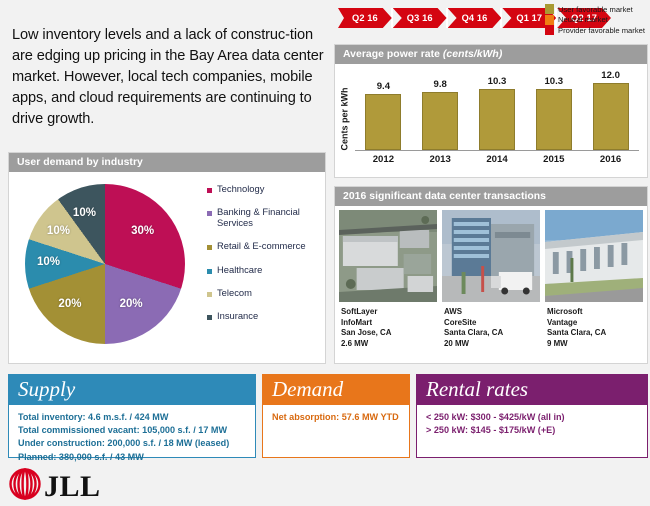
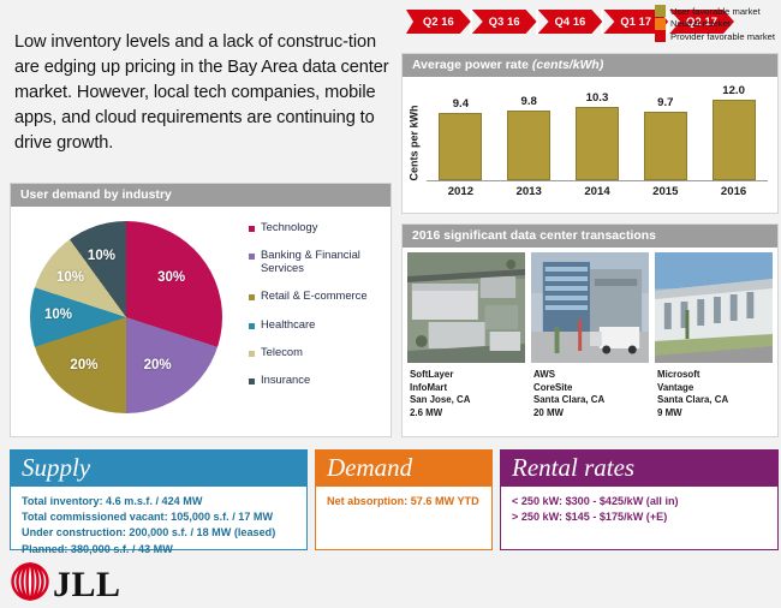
Average power rate (cents/kWh)/2015: 10.3 -> 9.7
